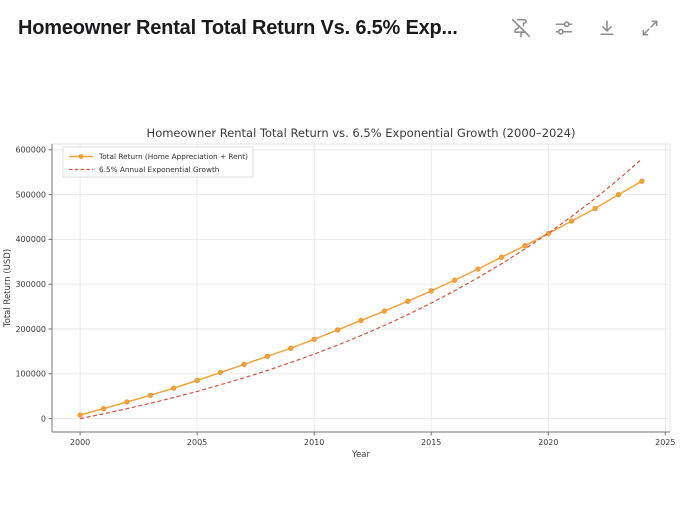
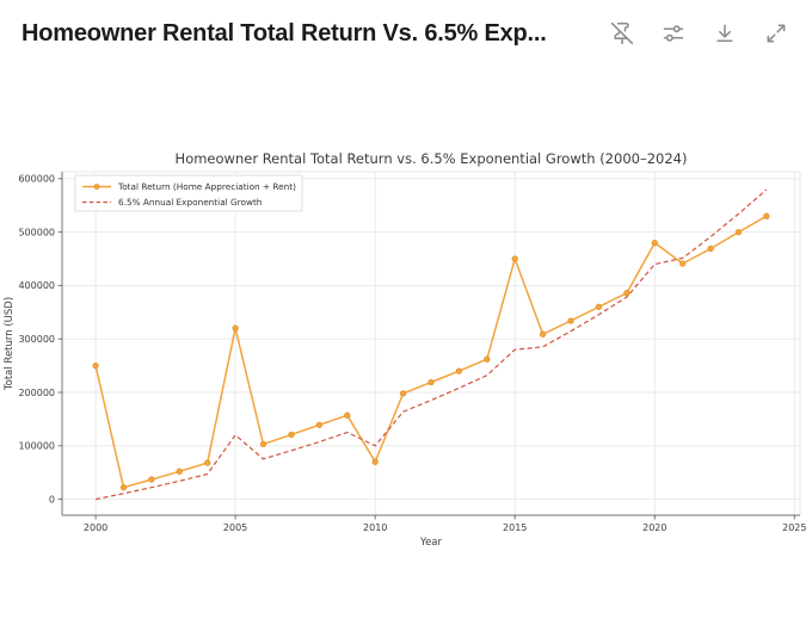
Total Return (Home Appreciation + Rent)/2000: 10000 -> 250000
Total Return (Home Appreciation + Rent)/2005: 80000 -> 320000
6.5% Annual Exponential Growth/2005: 60000 -> 120000
Total Return (Home Appreciation + Rent)/2010: 180000 -> 70000
6.5% Annual Exponential Growth/2010: 140000 -> 100000
Total Return (Home Appreciation + Rent)/2015: 280000 -> 450000
6.5% Annual Exponential Growth/2015: 260000 -> 280000
Total Return (Home Appreciation + Rent)/2020: 410000 -> 480000
6.5% Annual Exponential Growth/2020: 410000 -> 440000
